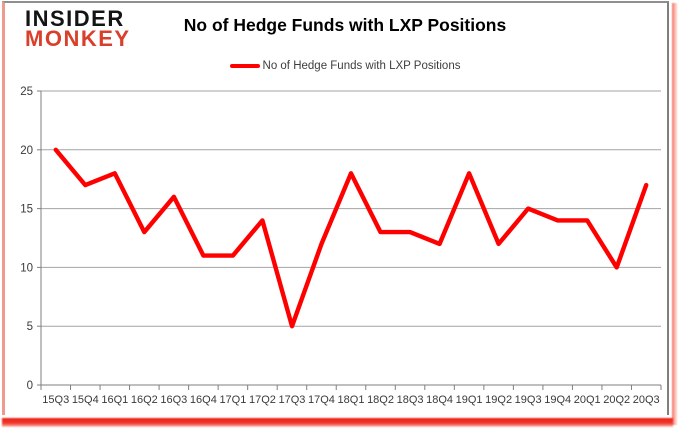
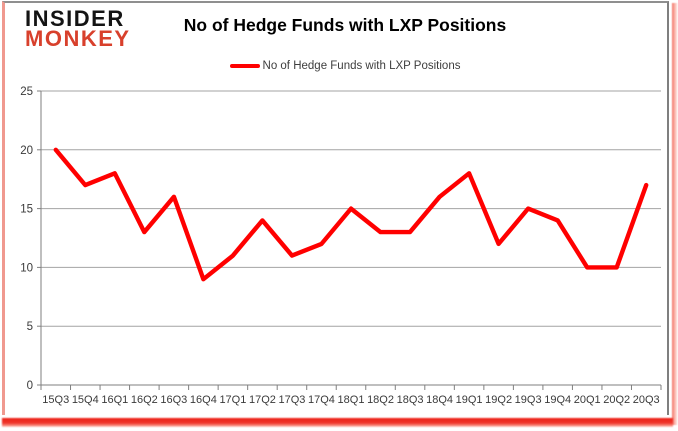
16Q4: 11 -> 9
17Q3: 5 -> 11
18Q1: 18 -> 15
18Q4: 12 -> 16
20Q1: 14 -> 10
